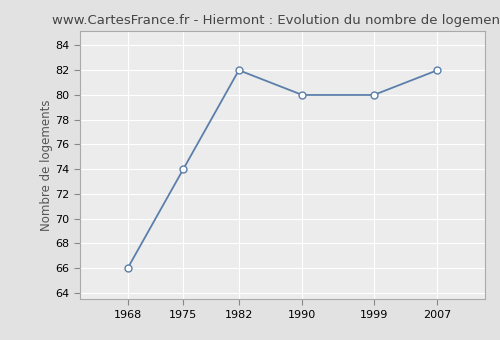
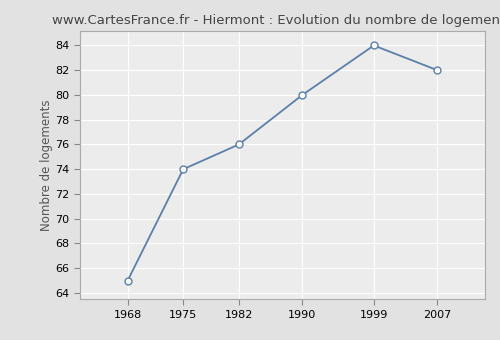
1968: 66 -> 65
1982: 82 -> 76
1999: 80 -> 84
